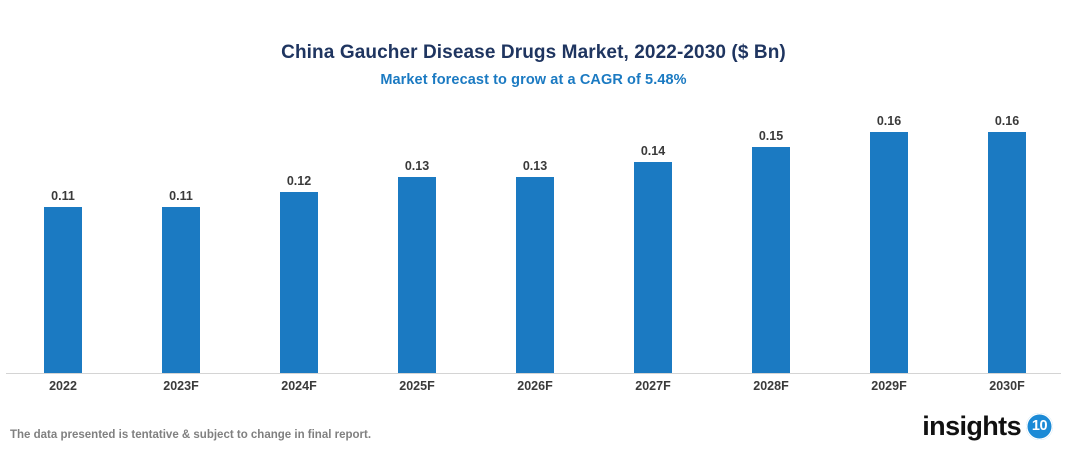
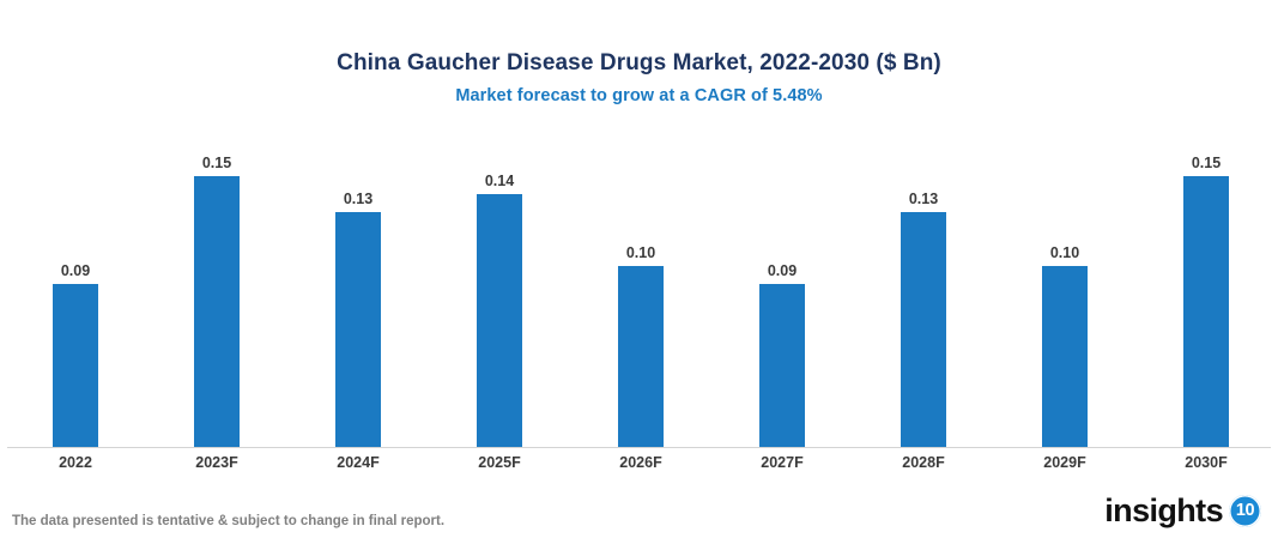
2022: 0.11 -> 0.09
2023F: 0.11 -> 0.15
2024F: 0.12 -> 0.13
2025F: 0.13 -> 0.14
2026F: 0.13 -> 0.10
2027F: 0.14 -> 0.09
2028F: 0.15 -> 0.13
2029F: 0.16 -> 0.10
2030F: 0.16 -> 0.15
